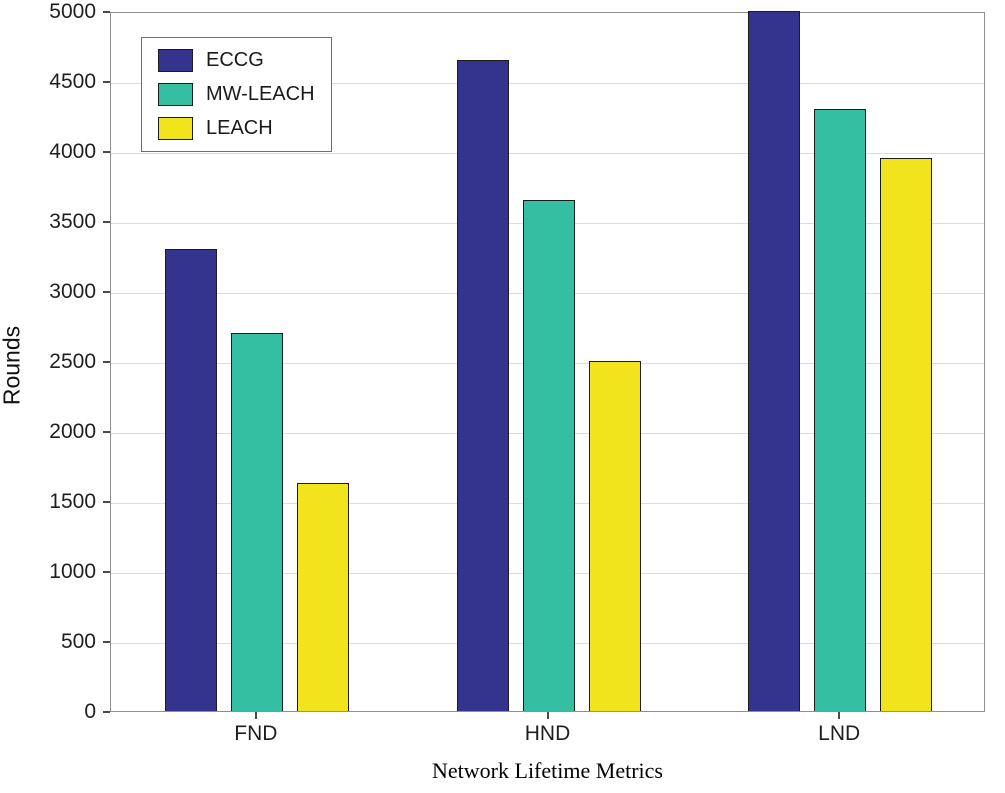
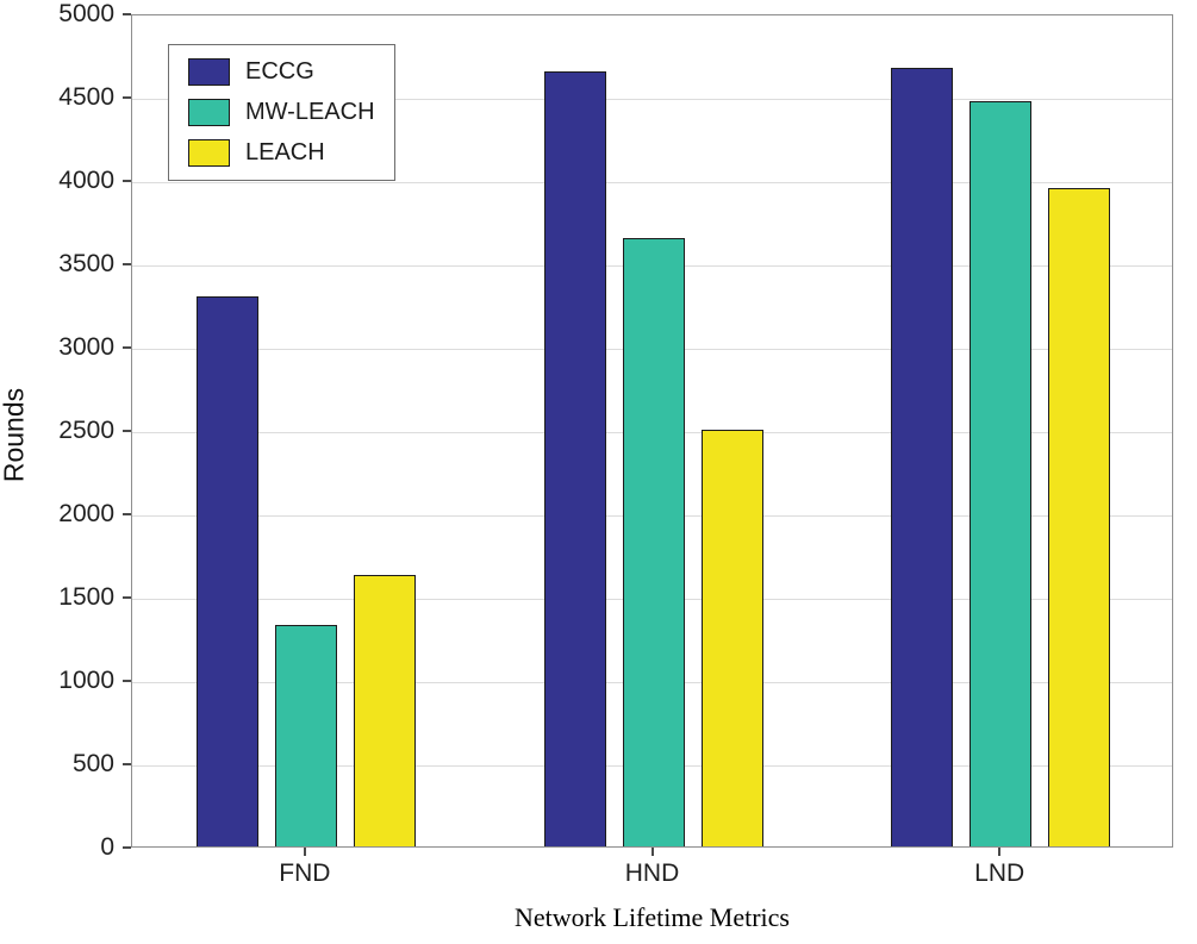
MW-LEACH/FND: 2700 -> 1330
ECCG/LND: 5000 -> 4670
MW-LEACH/LND: 4300 -> 4470
